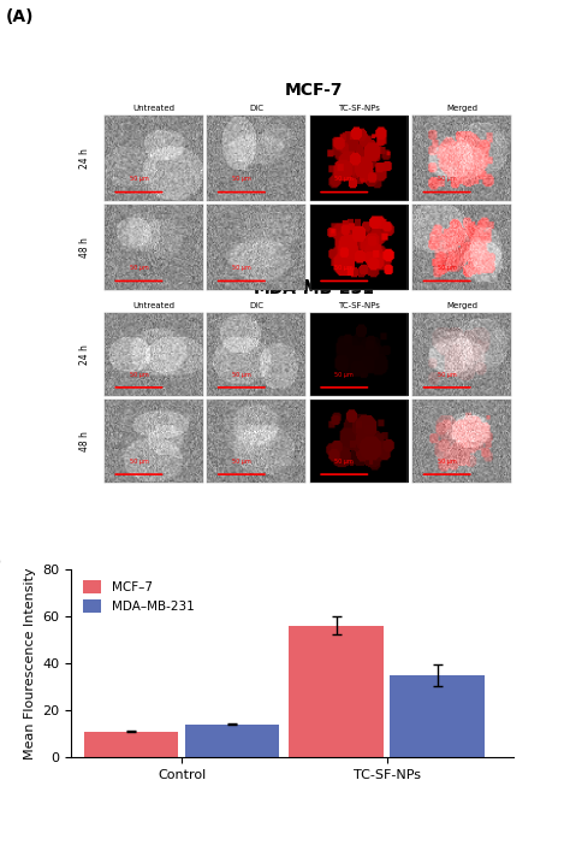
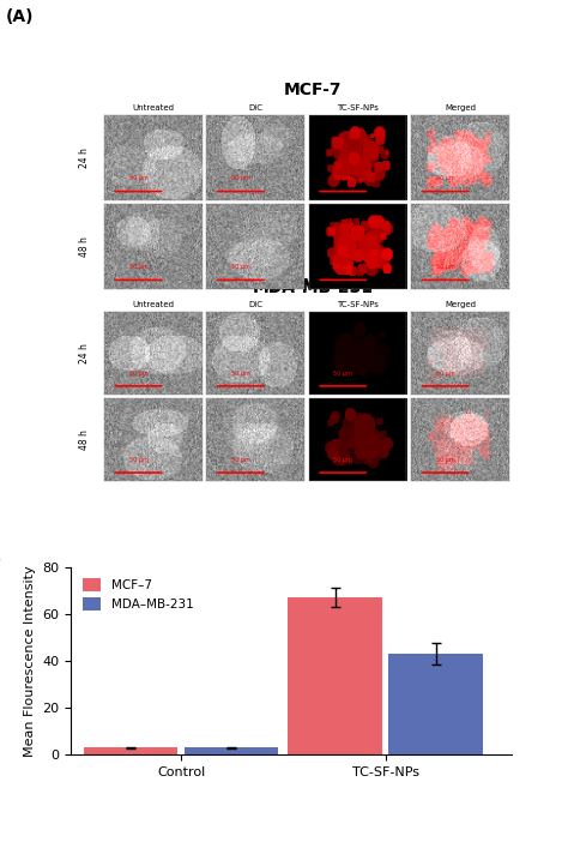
MCF–7/Control: 11 -> 3
MDA–MB-231/Control: 14 -> 3
MCF–7/TC-SF-NPs: 56 -> 67
MDA–MB-231/TC-SF-NPs: 35 -> 43
